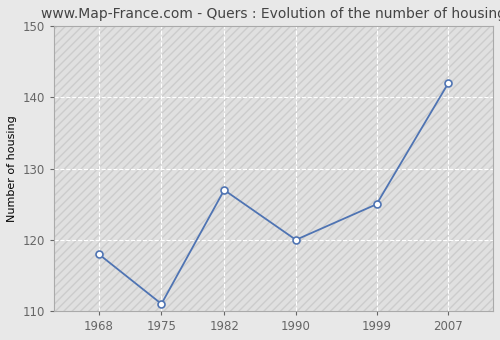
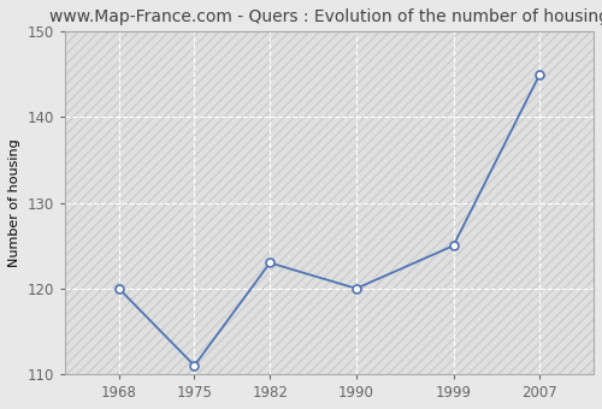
1968: 118 -> 120
1982: 127 -> 123
2007: 142 -> 145
